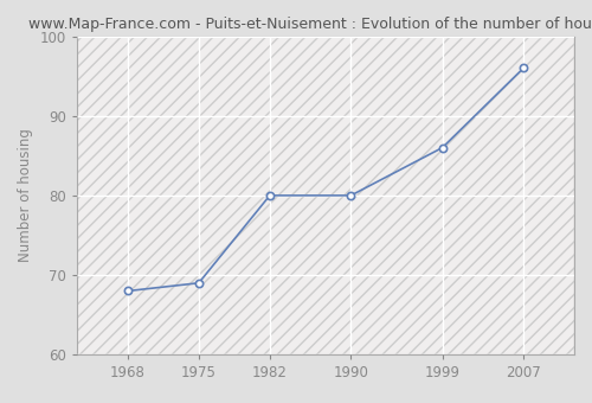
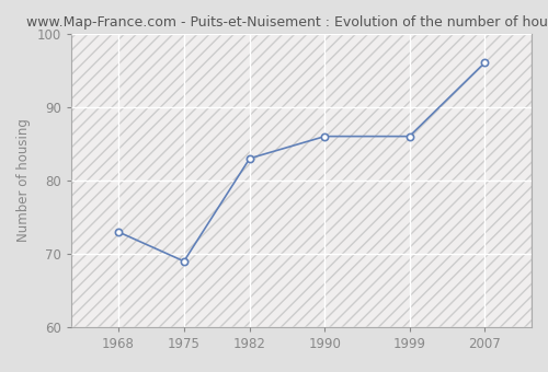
1968: 68 -> 73
1982: 80 -> 83
1990: 80 -> 86
